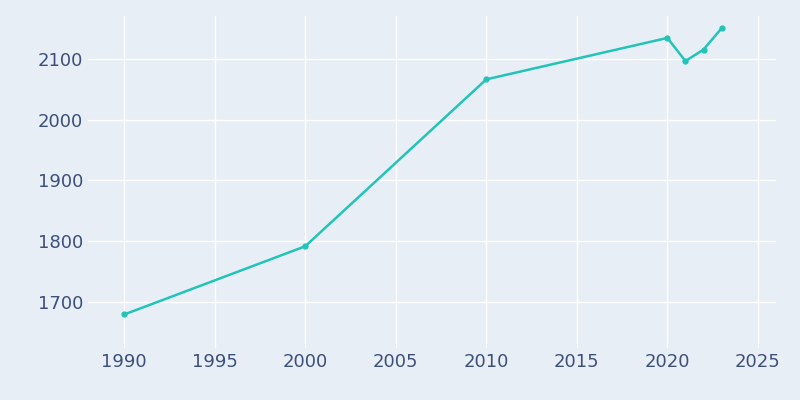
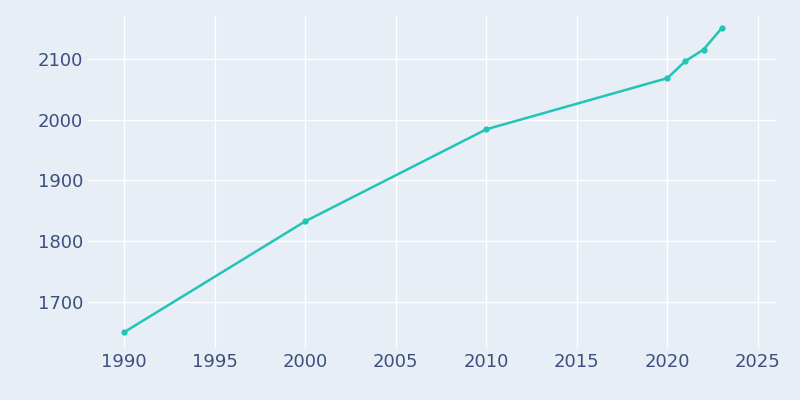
1990: 1680 -> 1651
2000: 1792 -> 1833
2010: 2066 -> 1984
2020: 2134 -> 2068
